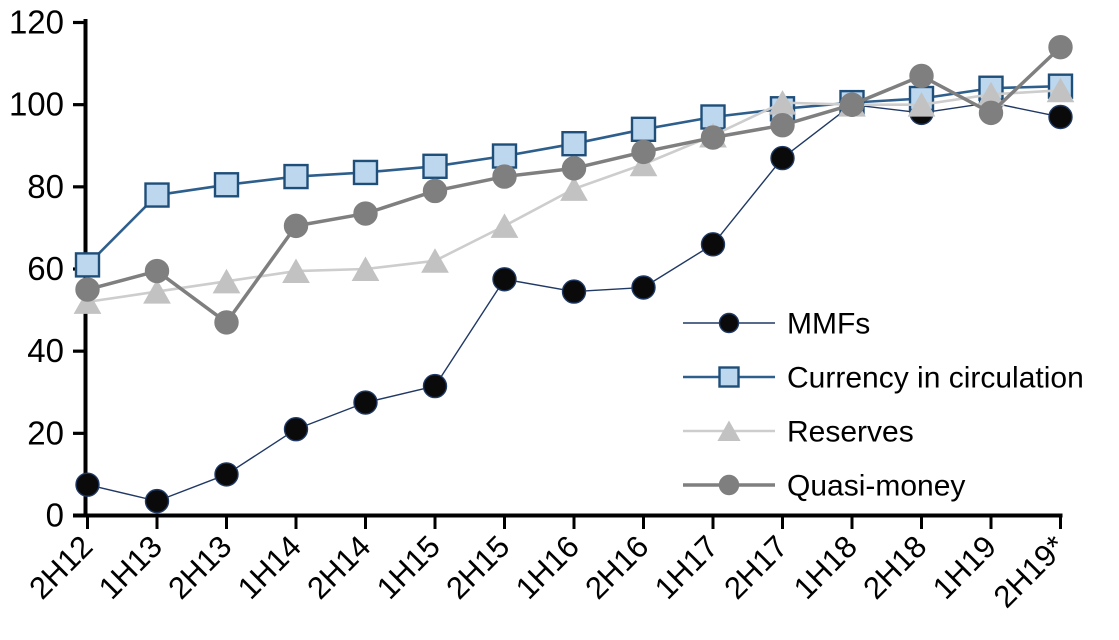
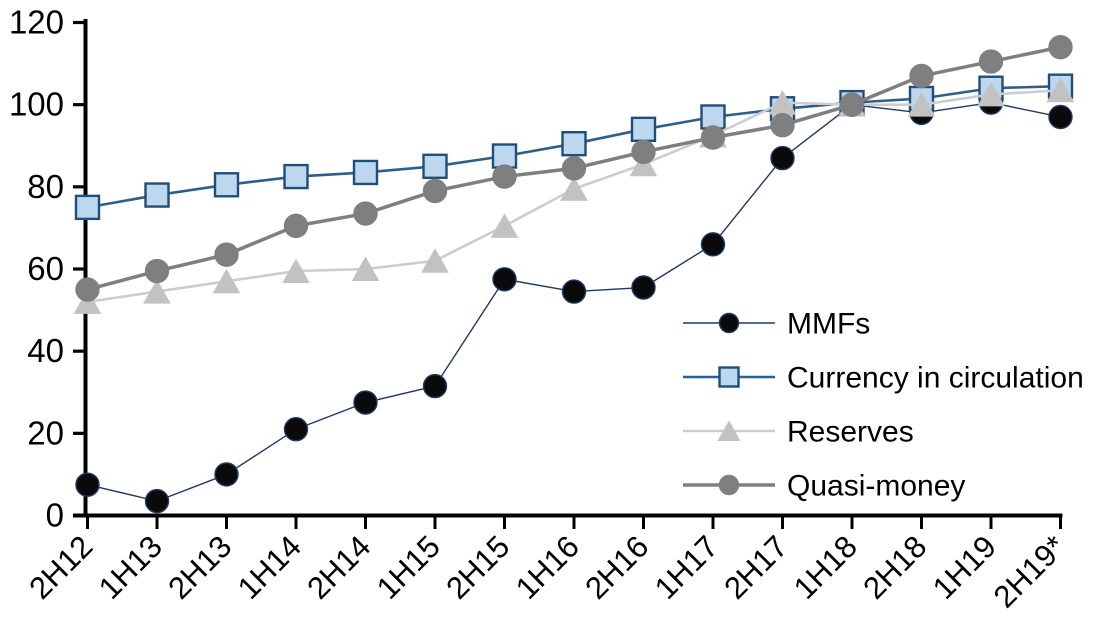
Currency in circulation/2H12: 61 -> 75
Quasi-money/2H13: 47 -> 64
Quasi-money/1H19: 98 -> 110
